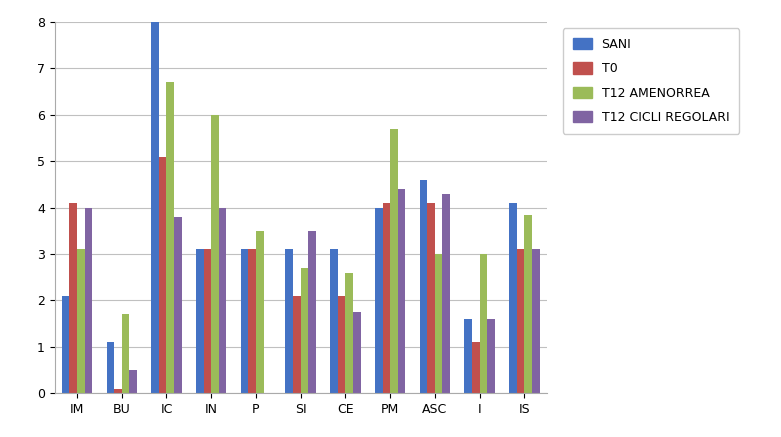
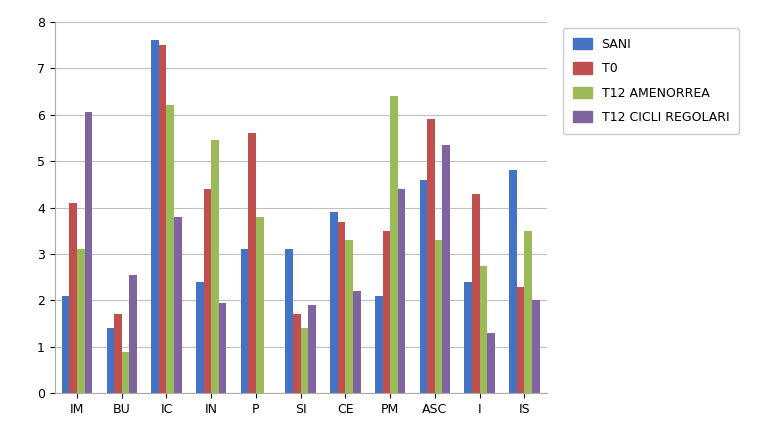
T12 CICLI REGOLARI/IM: 4.00 -> 6.05
SANI/BU: 1.1 -> 1.4
T0/BU: 0.1 -> 1.7
T12 AMENORREA/BU: 1.70 -> 0.90
T12 CICLI REGOLARI/BU: 0.50 -> 2.55
SANI/IC: 8.0 -> 7.6
T0/IC: 5.1 -> 7.5
T12 AMENORREA/IC: 6.70 -> 6.20
SANI/IN: 3.1 -> 2.4
T0/IN: 3.1 -> 4.4
T12 AMENORREA/IN: 6.00 -> 5.45
T12 CICLI REGOLARI/IN: 4.00 -> 1.95
T0/P: 3.1 -> 5.6
T12 AMENORREA/P: 3.50 -> 3.80
T0/SI: 2.1 -> 1.7
T12 AMENORREA/SI: 2.70 -> 1.40
T12 CICLI REGOLARI/SI: 3.50 -> 1.90
SANI/CE: 3.1 -> 3.9
T0/CE: 2.1 -> 3.7
T12 AMENORREA/CE: 2.60 -> 3.30
T12 CICLI REGOLARI/CE: 1.75 -> 2.20
SANI/PM: 4.0 -> 2.1
T0/PM: 4.1 -> 3.5
T12 AMENORREA/PM: 5.70 -> 6.40
T0/ASC: 4.1 -> 5.9
T12 AMENORREA/ASC: 3.00 -> 3.30
T12 CICLI REGOLARI/ASC: 4.30 -> 5.35
SANI/I: 1.6 -> 2.4
T0/I: 1.1 -> 4.3
T12 AMENORREA/I: 3.00 -> 2.75
T12 CICLI REGOLARI/I: 1.60 -> 1.30
SANI/IS: 4.1 -> 4.8
T0/IS: 3.1 -> 2.3
T12 AMENORREA/IS: 3.85 -> 3.50
T12 CICLI REGOLARI/IS: 3.10 -> 2.00
